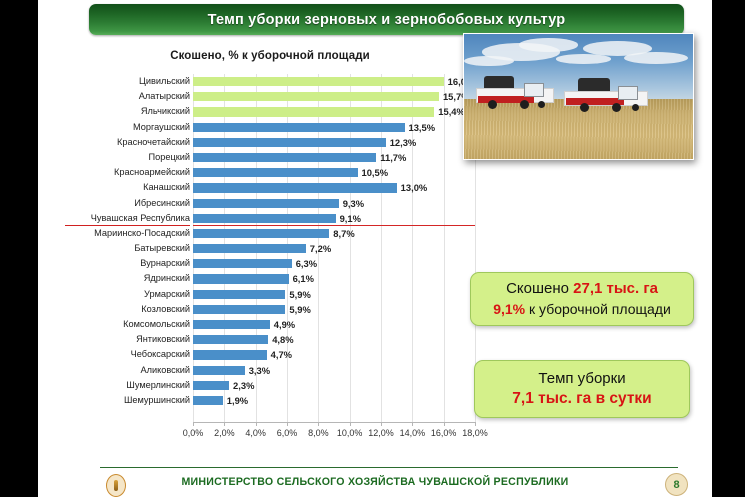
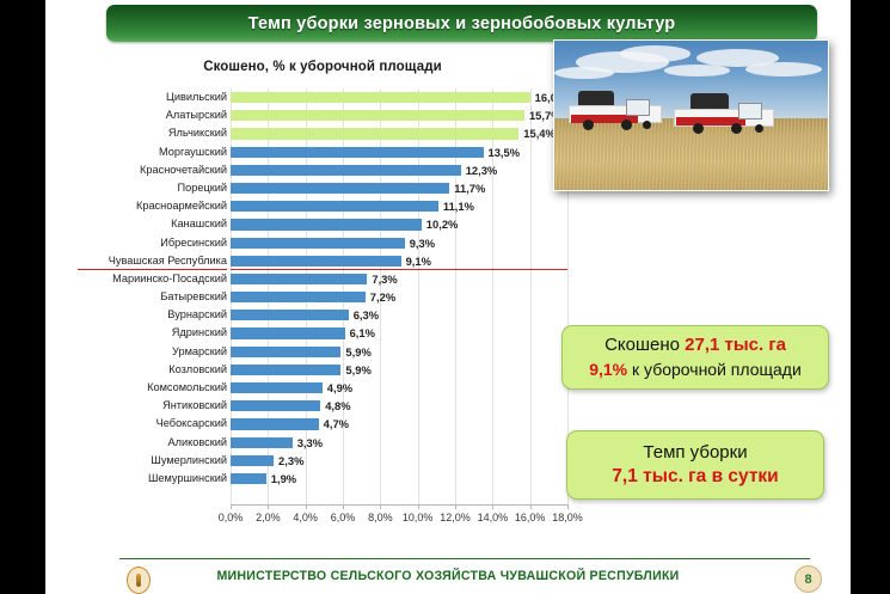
Красноармейский: 10,5% -> 11,1%
Канашский: 13,0% -> 10,2%
Мариинско-Посадский: 8,7% -> 7,3%
